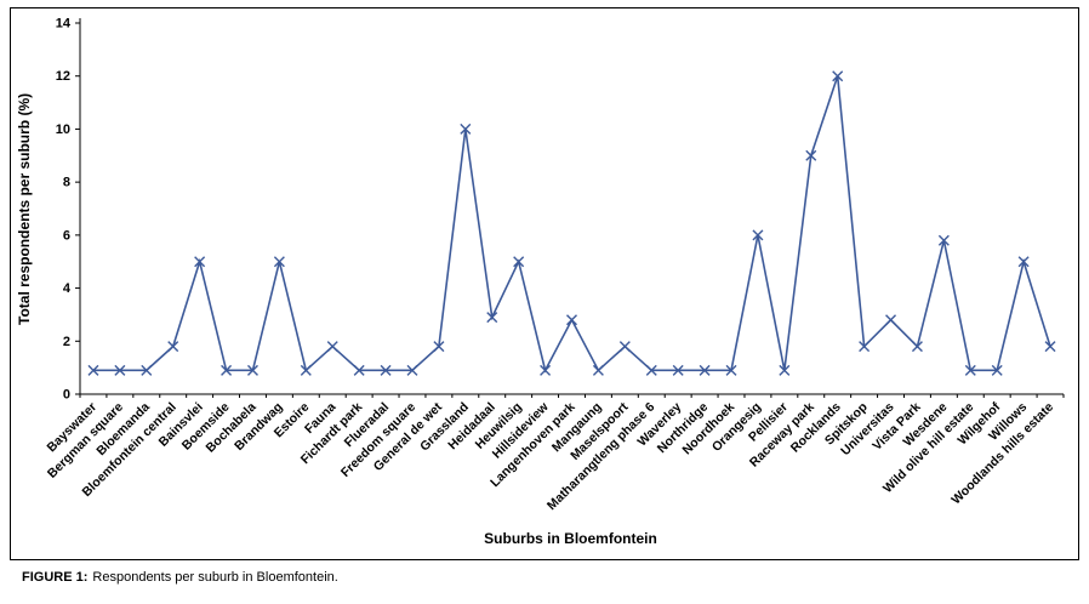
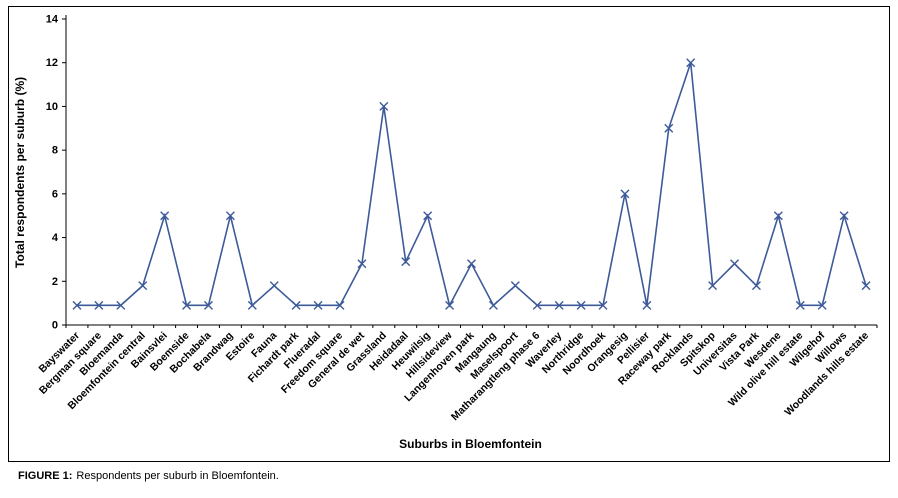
General de wet: 1.8 -> 2.8
Wesdene: 5.8 -> 5.0
